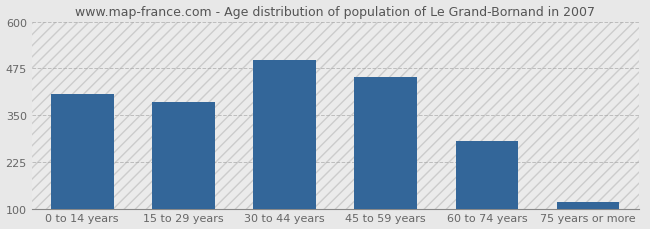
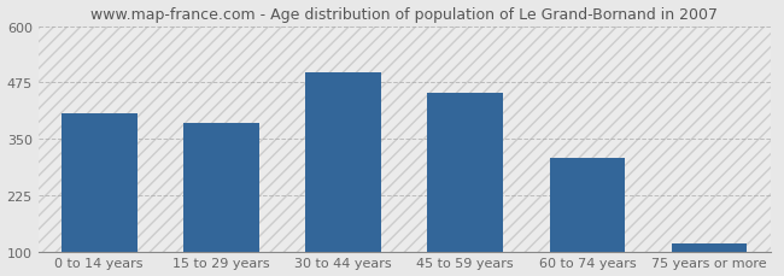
60 to 74 years: 280 -> 308
